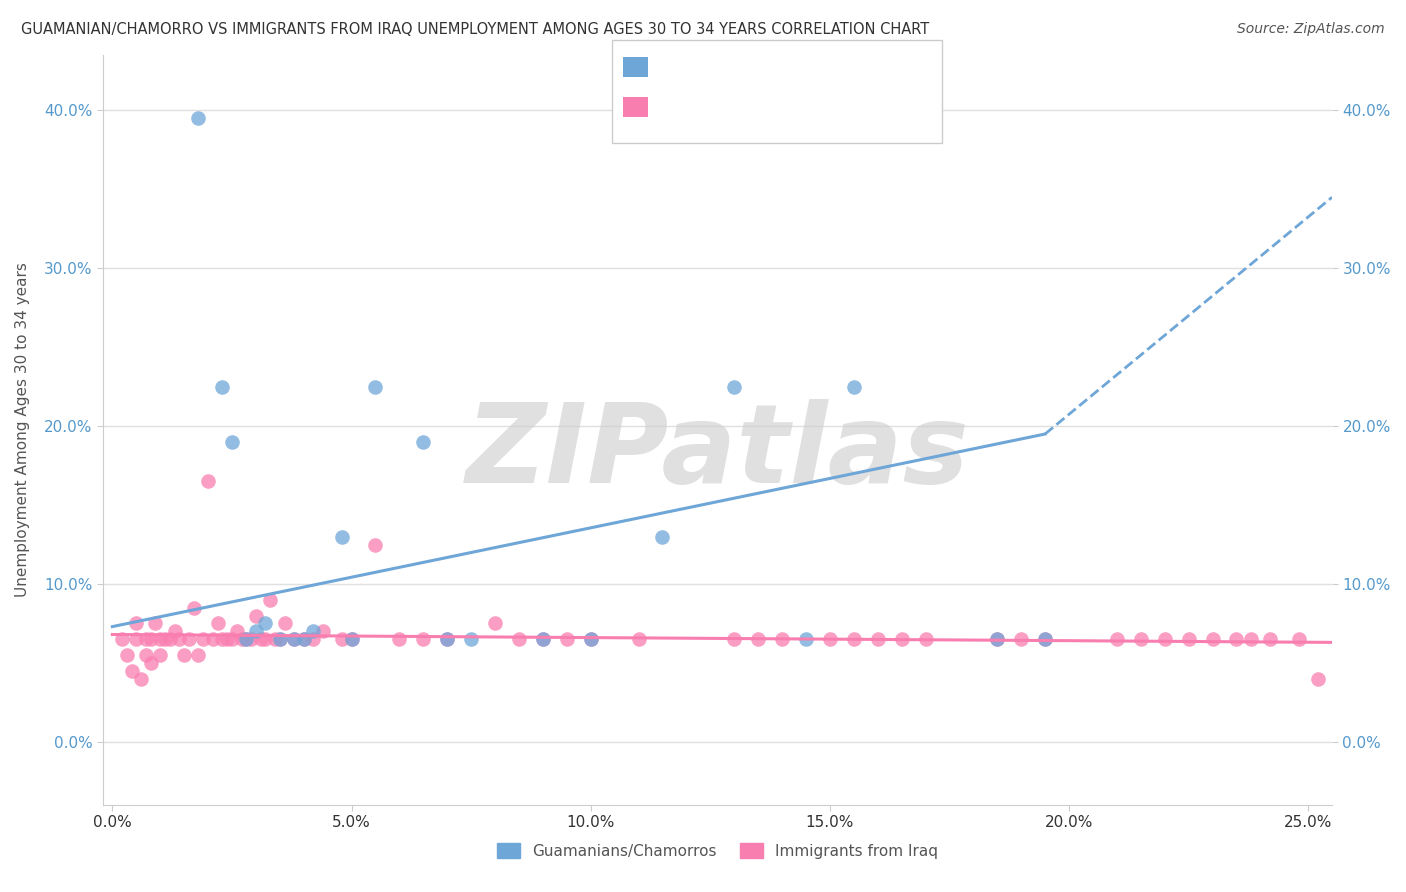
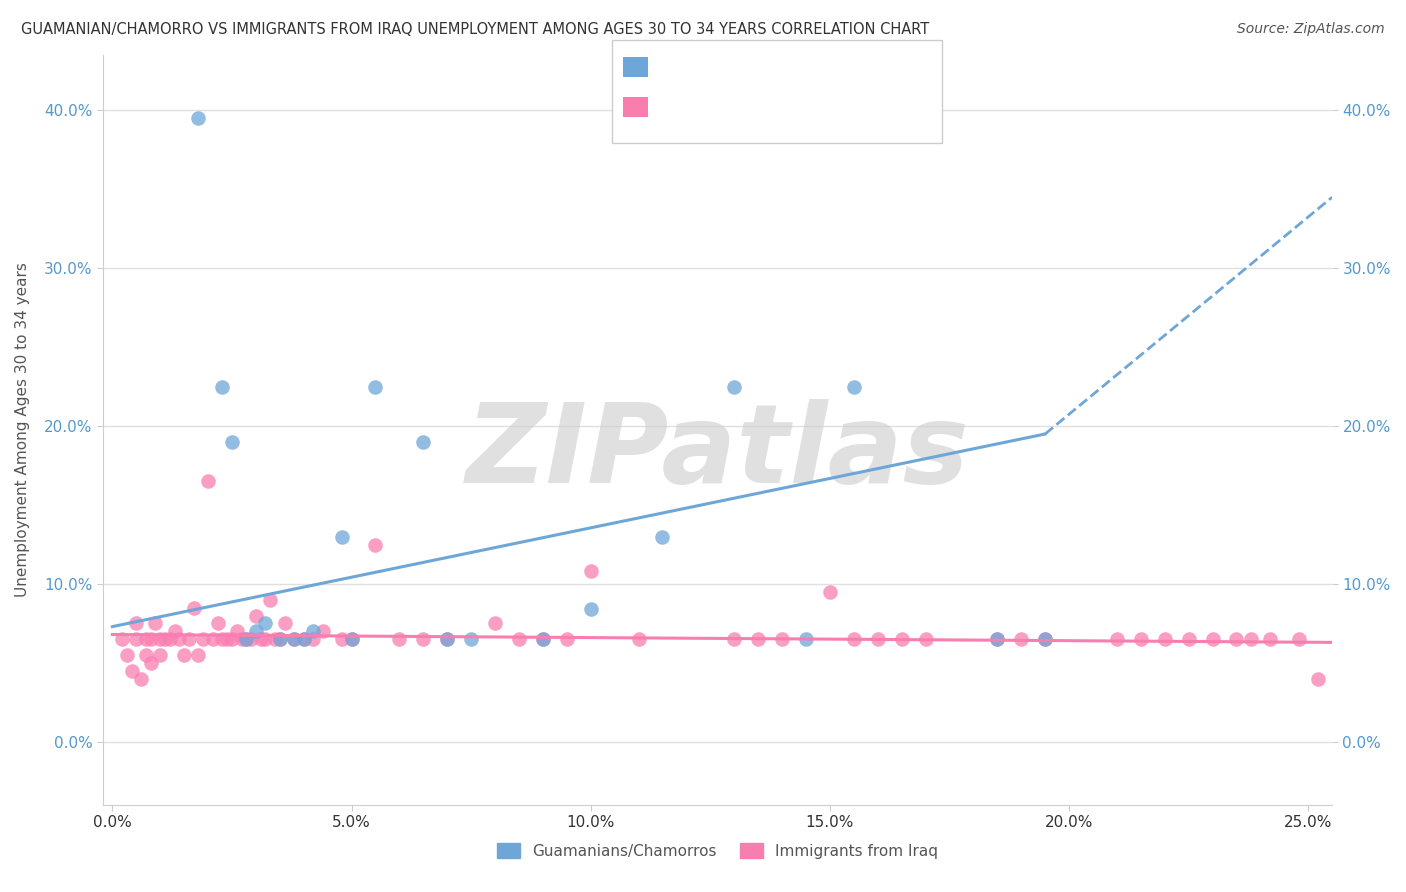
Guamanians/Chamorros/10.0%: 6.5% -> 8.4%
Immigrants from Iraq/10.0%: 6.5% -> 10.8%
Immigrants from Iraq/15.0%: 6.5% -> 9.5%
